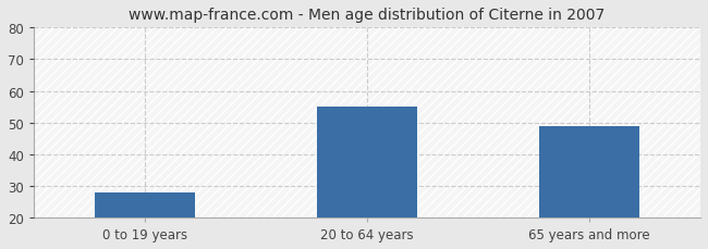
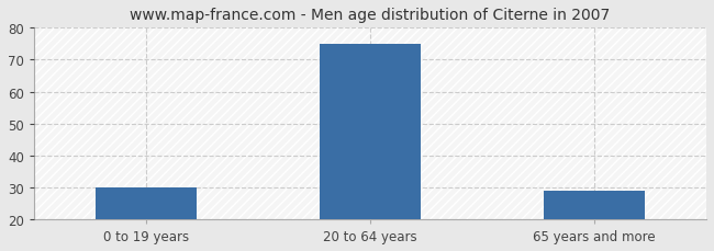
0 to 19 years: 28 -> 30
20 to 64 years: 55 -> 75
65 years and more: 49 -> 29
